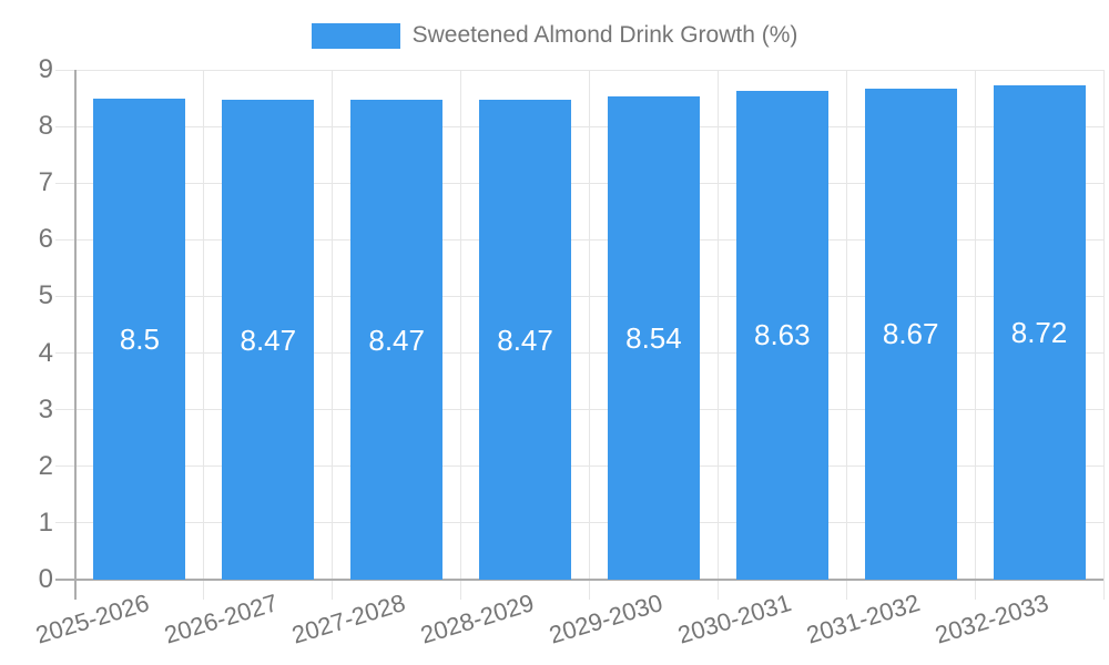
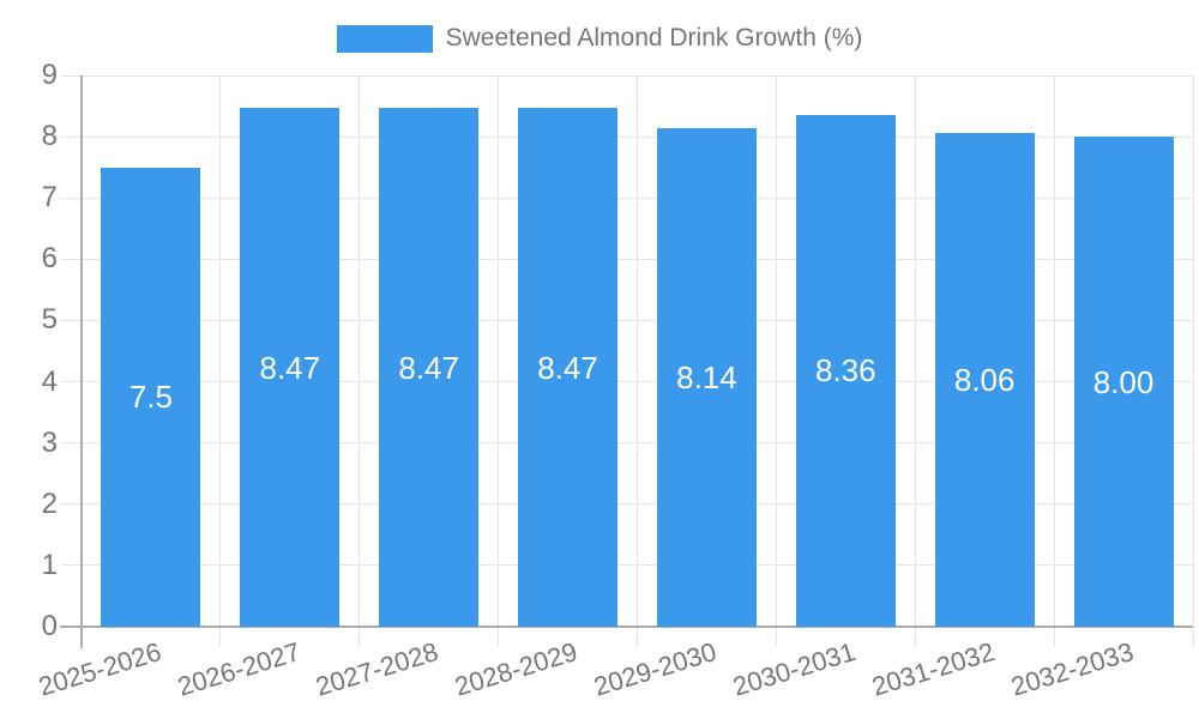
2025-2026: 8.5 -> 7.5
2029-2030: 8.54 -> 8.14
2030-2031: 8.63 -> 8.36
2031-2032: 8.67 -> 8.06
2032-2033: 8.72 -> 8.00
